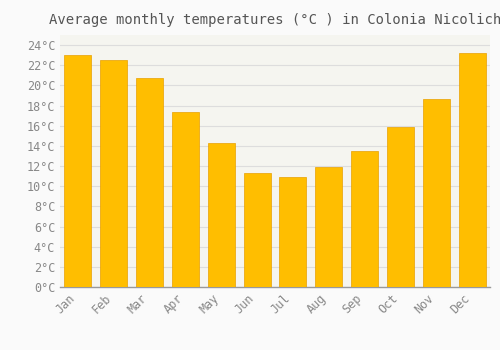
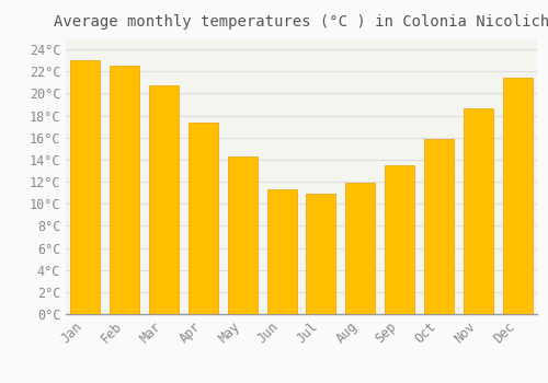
Dec: 23.2°C -> 21.4°C
